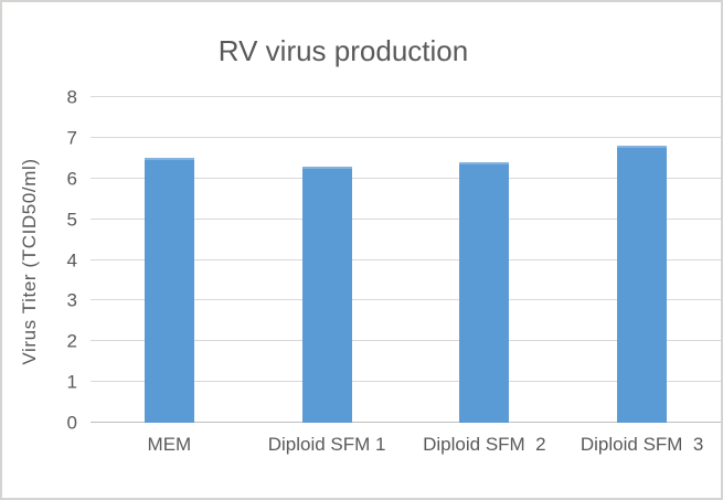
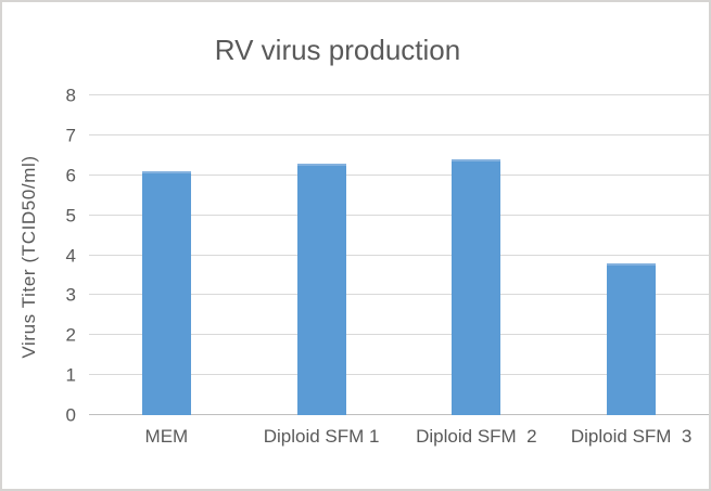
MEM: 6.5 -> 6.1
Diploid SFM 3: 6.8 -> 3.8
